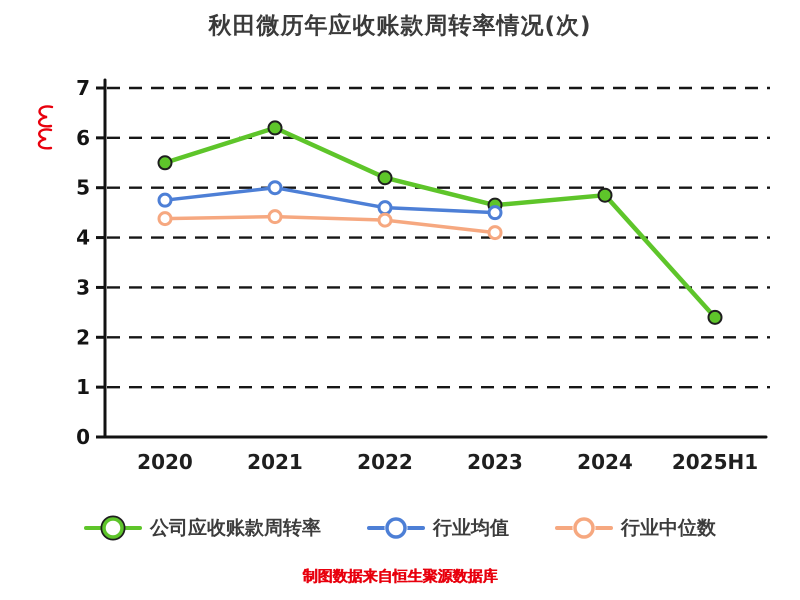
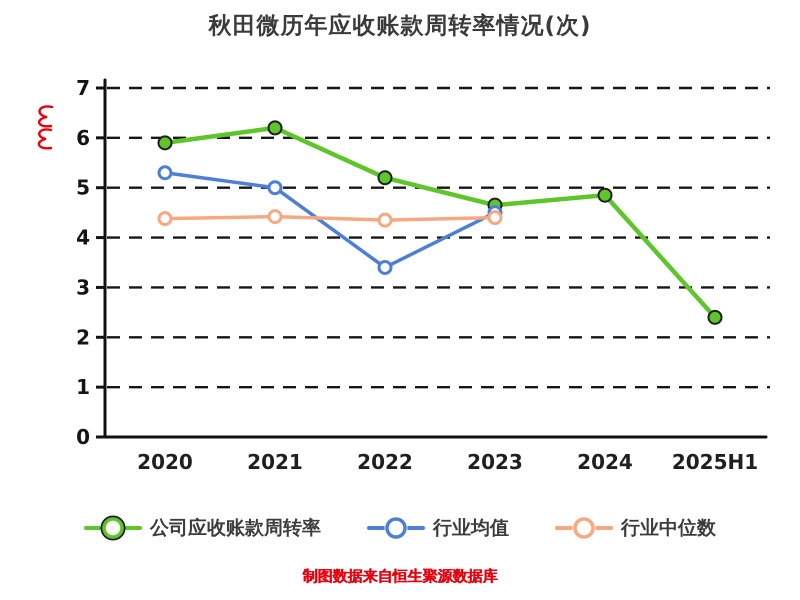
公司应收账款周转率/2020: 5.5 -> 5.9
行业均值/2020: 4.8 -> 5.3
行业均值/2022: 4.6 -> 3.4
行业中位数/2023: 4.1 -> 4.4
